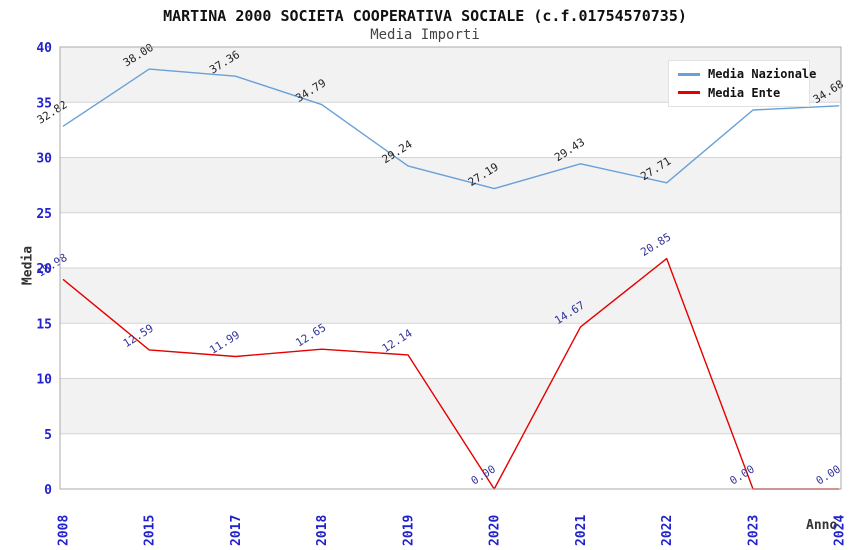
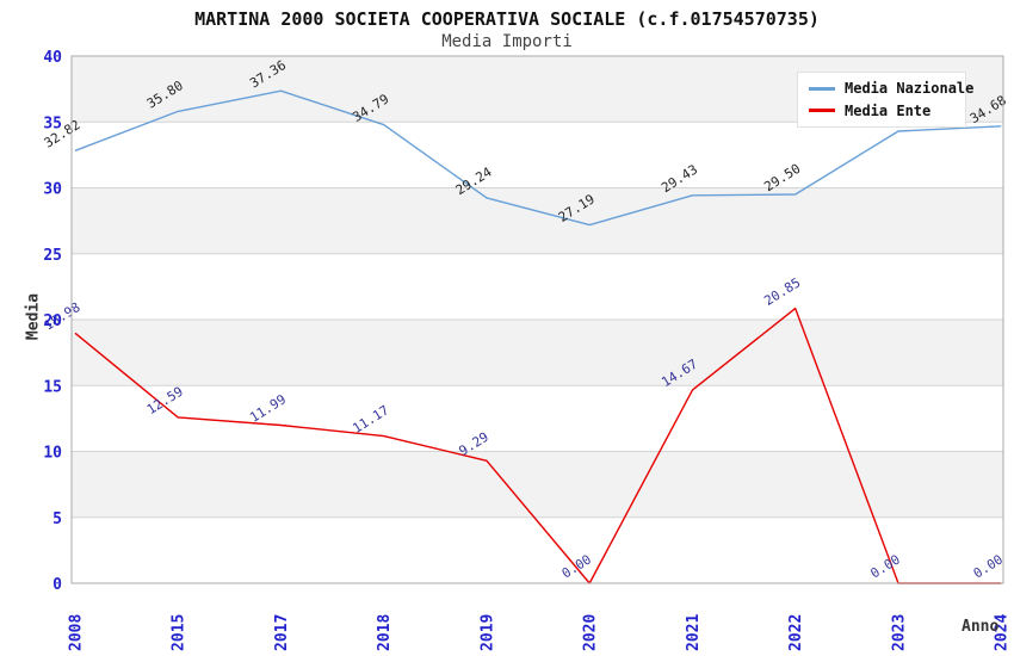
Media Nazionale/2015: 38.00 -> 35.80
Media Ente/2018: 12.65 -> 11.17
Media Ente/2019: 12.14 -> 9.29
Media Nazionale/2022: 27.71 -> 29.50
